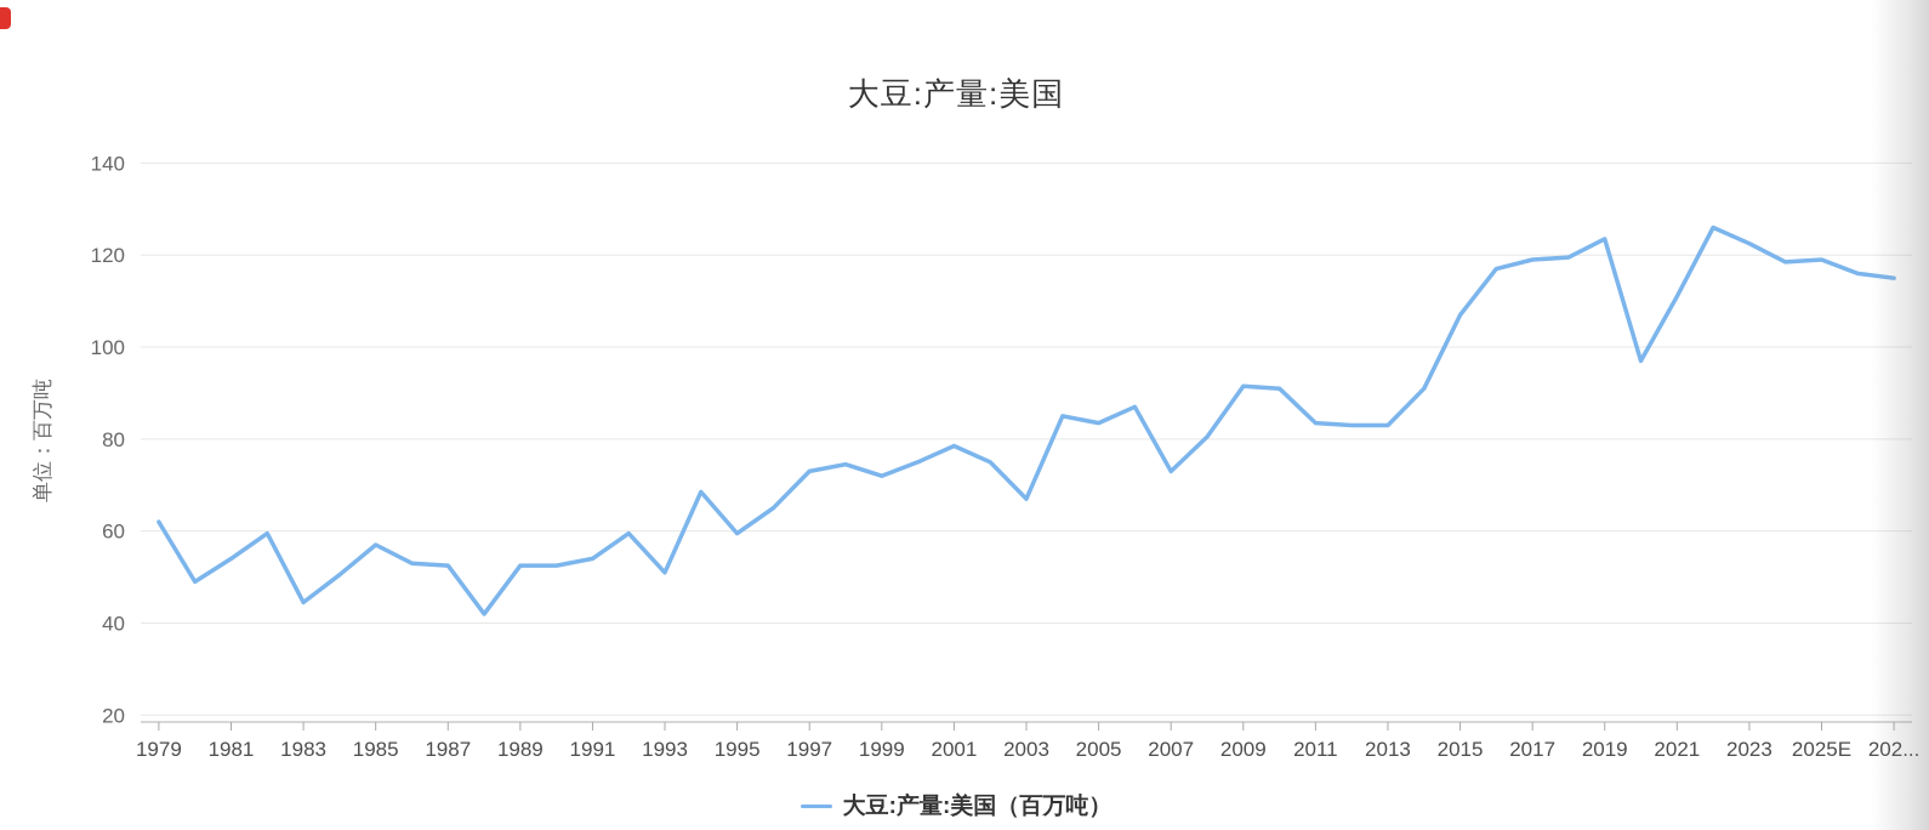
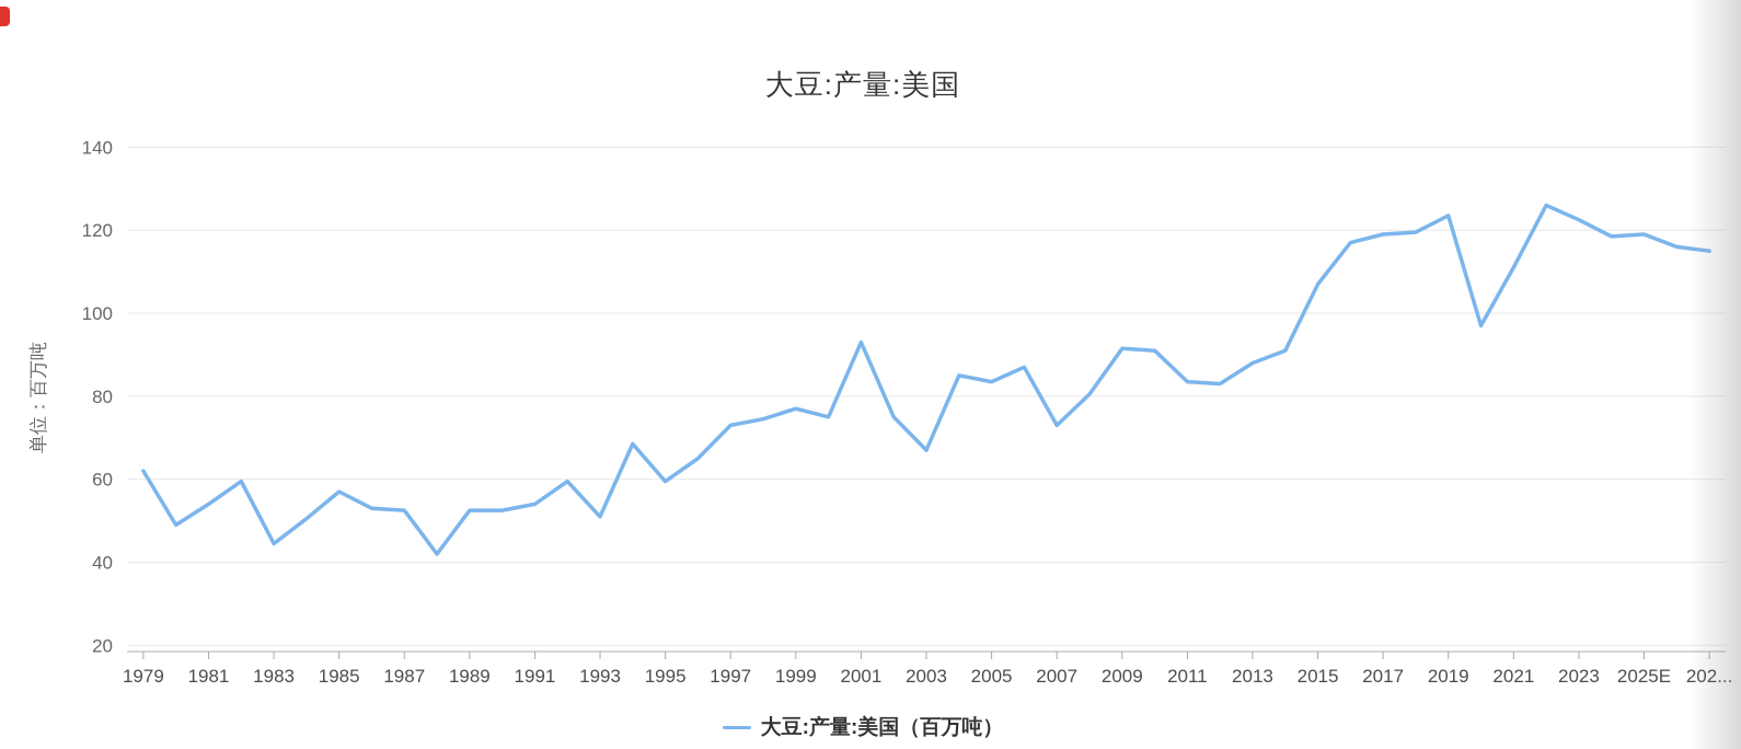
1999: 72 -> 77
2001: 78 -> 93
2013: 83 -> 88
